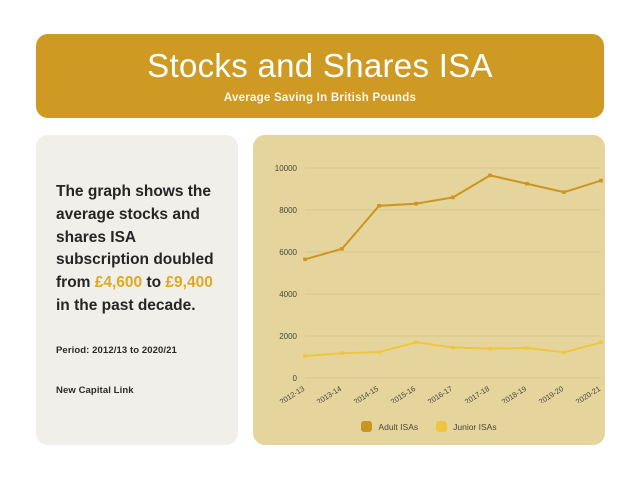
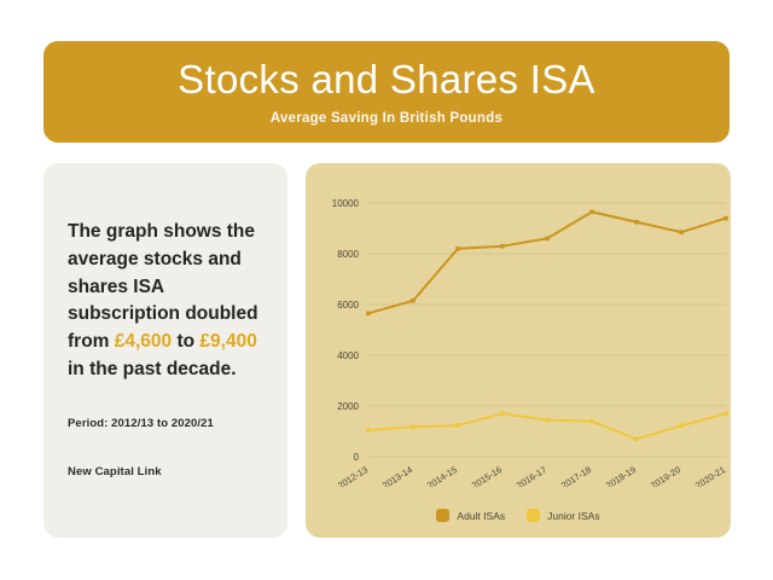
Junior ISAs/2018-19: 1400 -> 700
